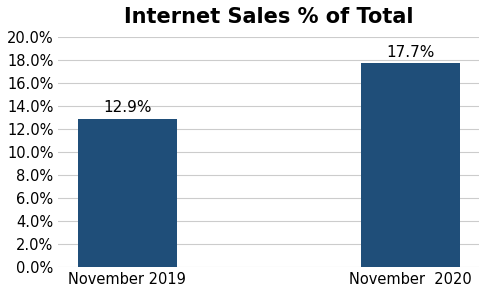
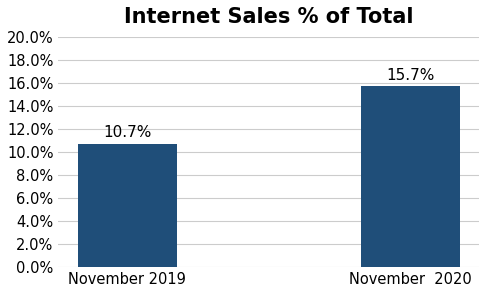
November 2019: 12.9% -> 10.7%
November 2020: 17.7% -> 15.7%
